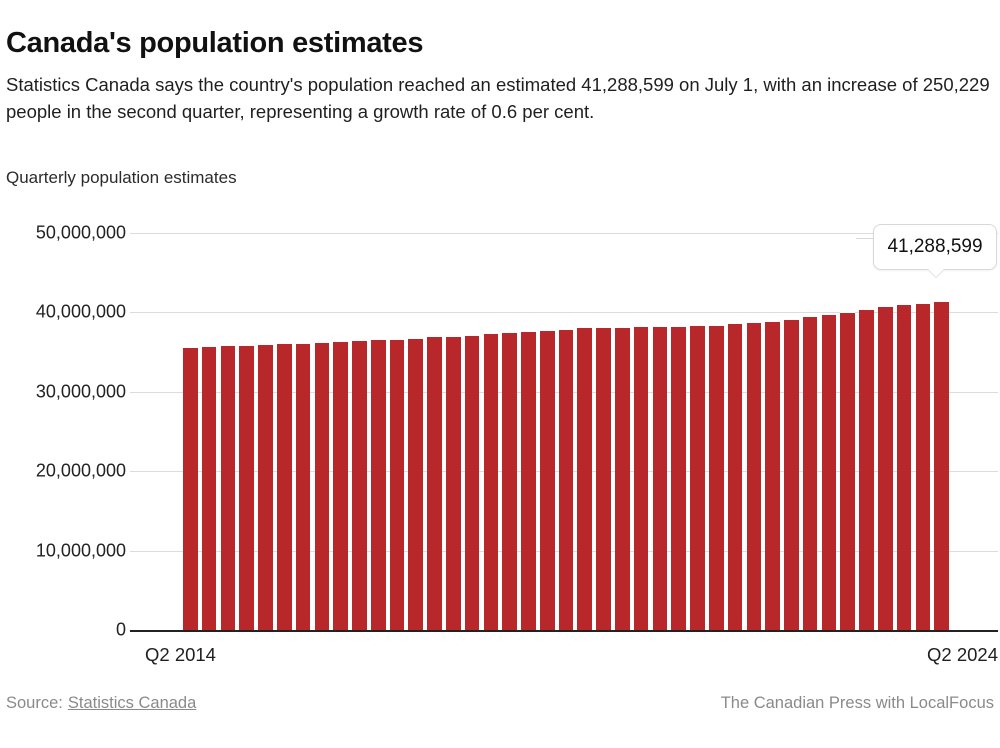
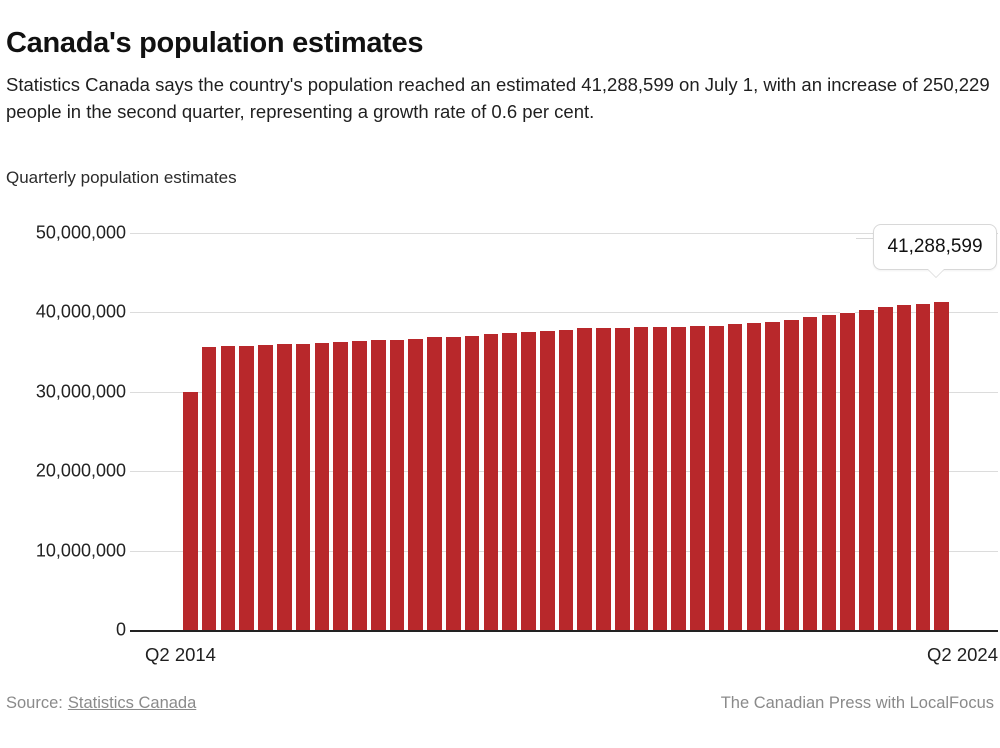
Q2 2014: 36000000 -> 30000000
